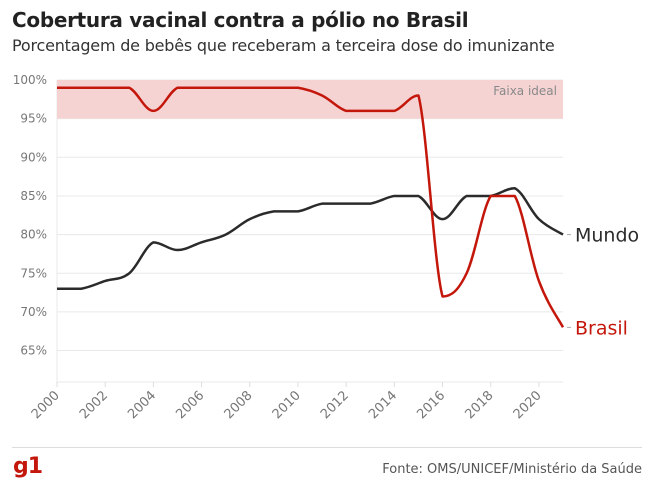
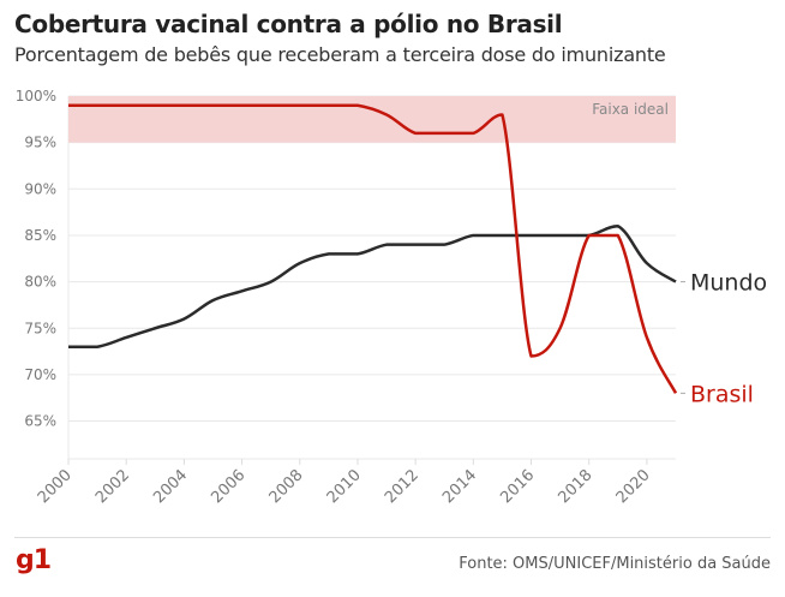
Mundo/2004: 79% -> 76%
Brasil/2004: 96% -> 99%
Mundo/2016: 82% -> 85%
